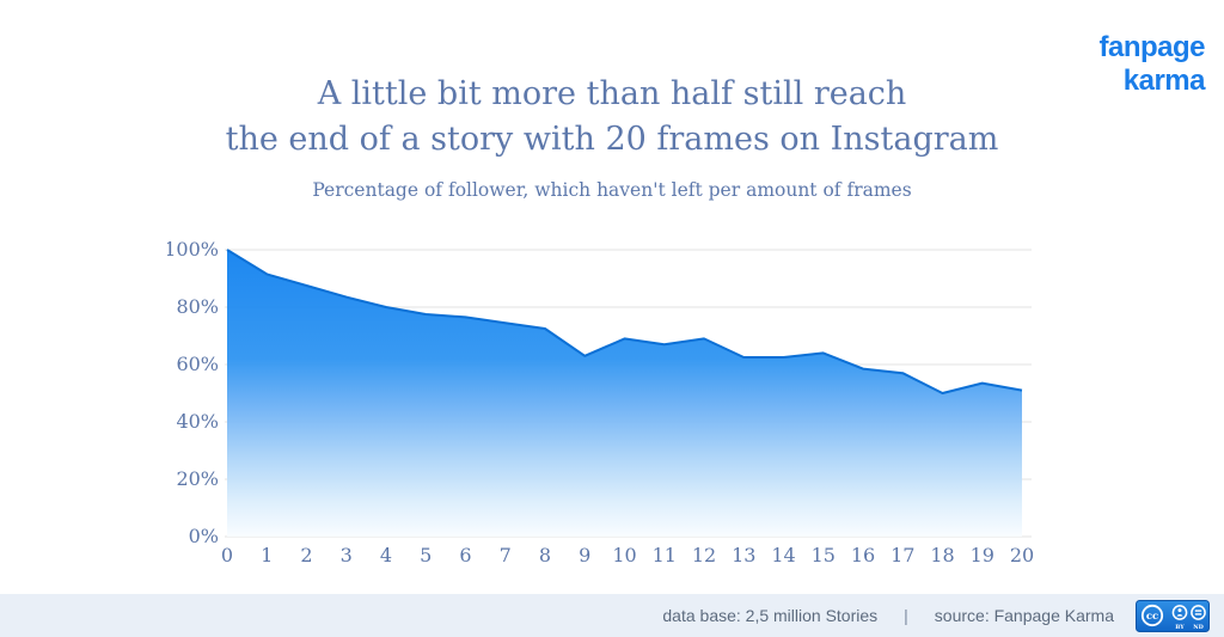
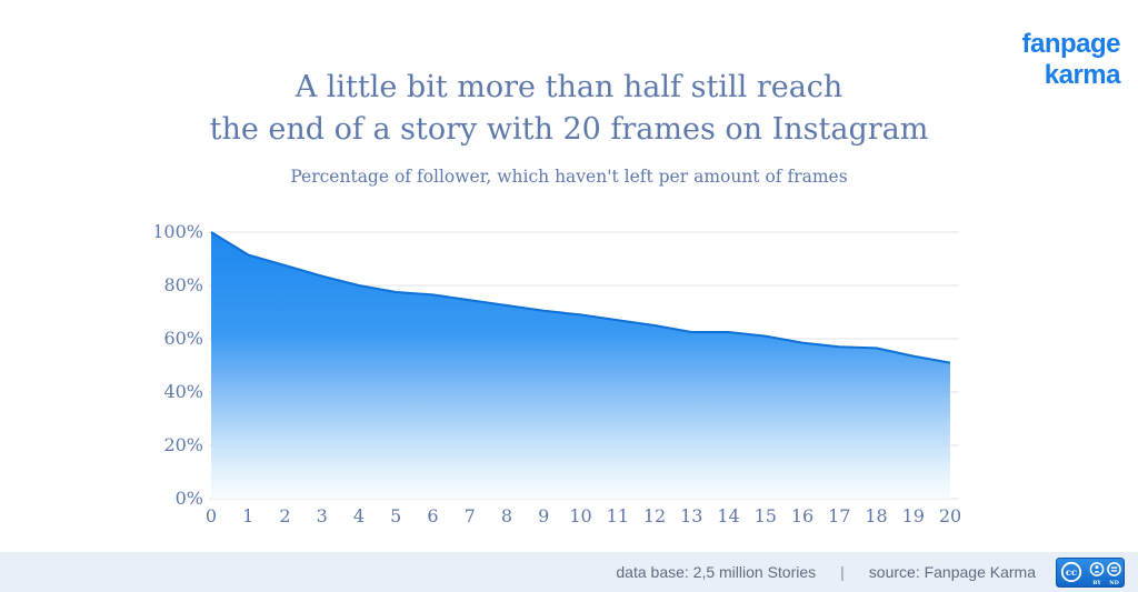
9: 63% -> 70%
12: 69% -> 65%
15: 64% -> 61%
18: 50% -> 56%
